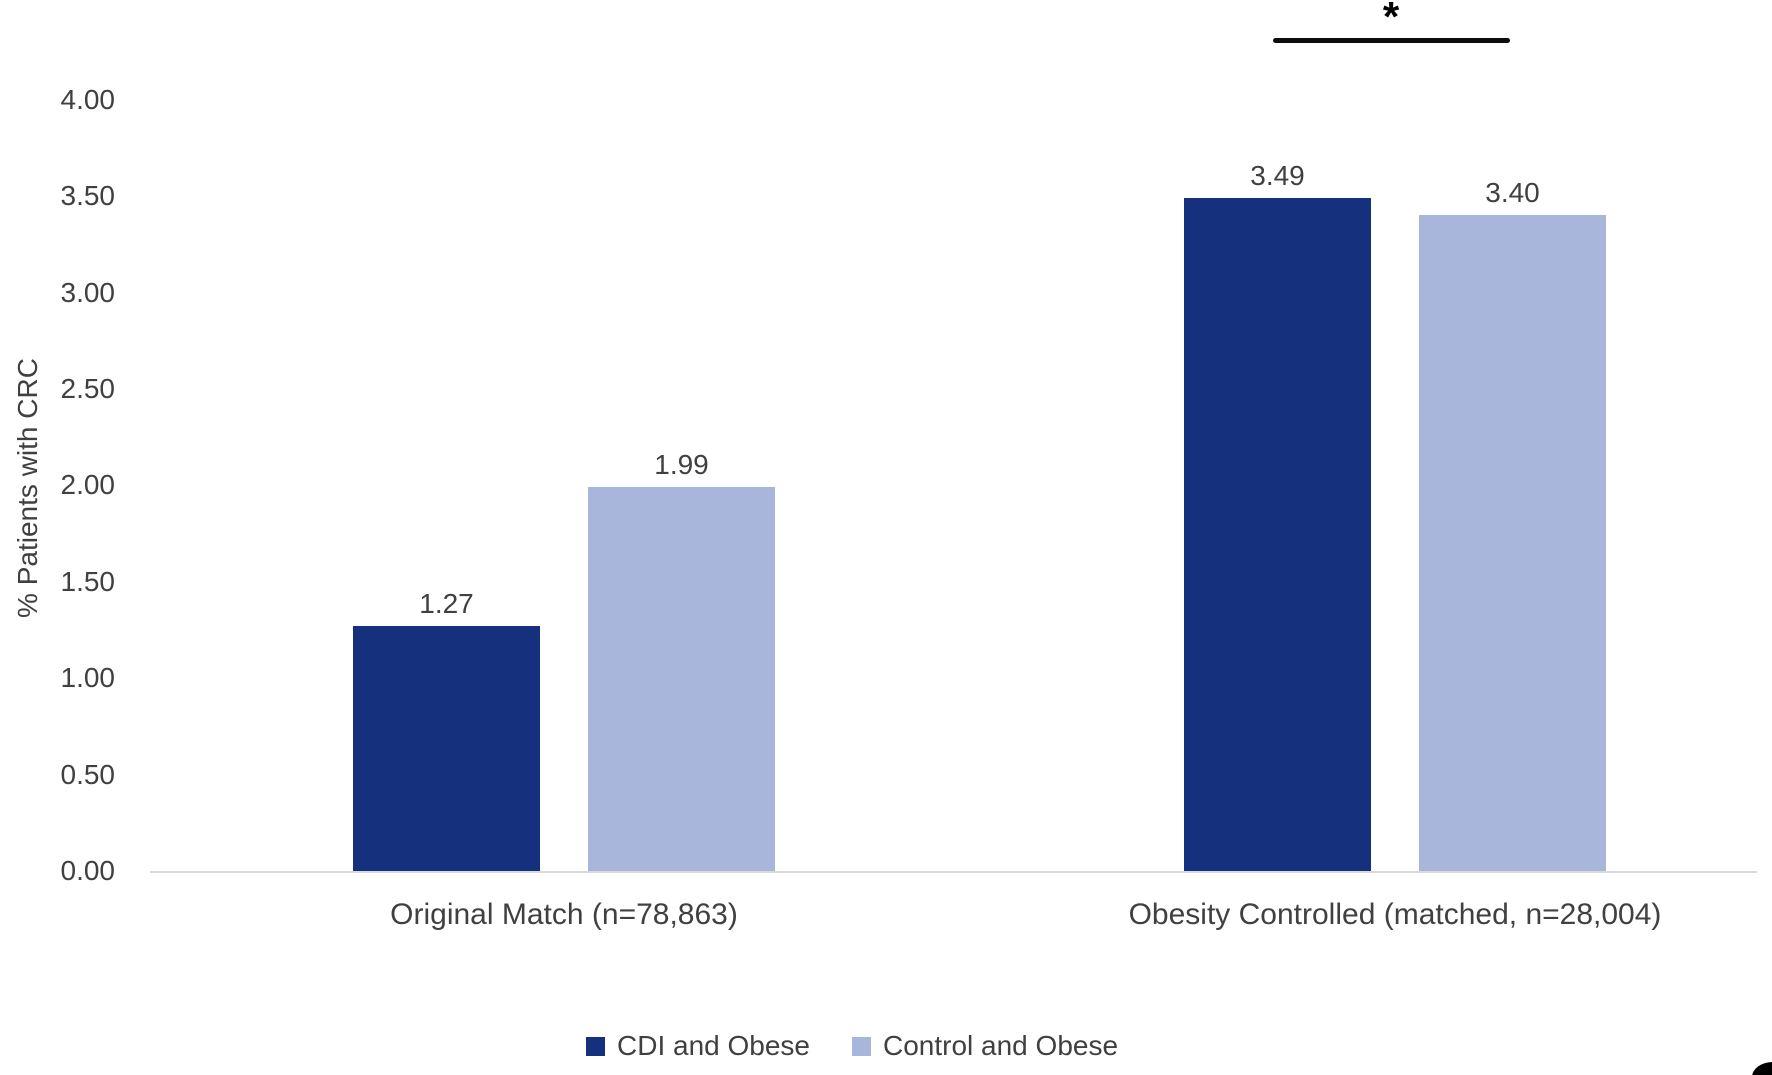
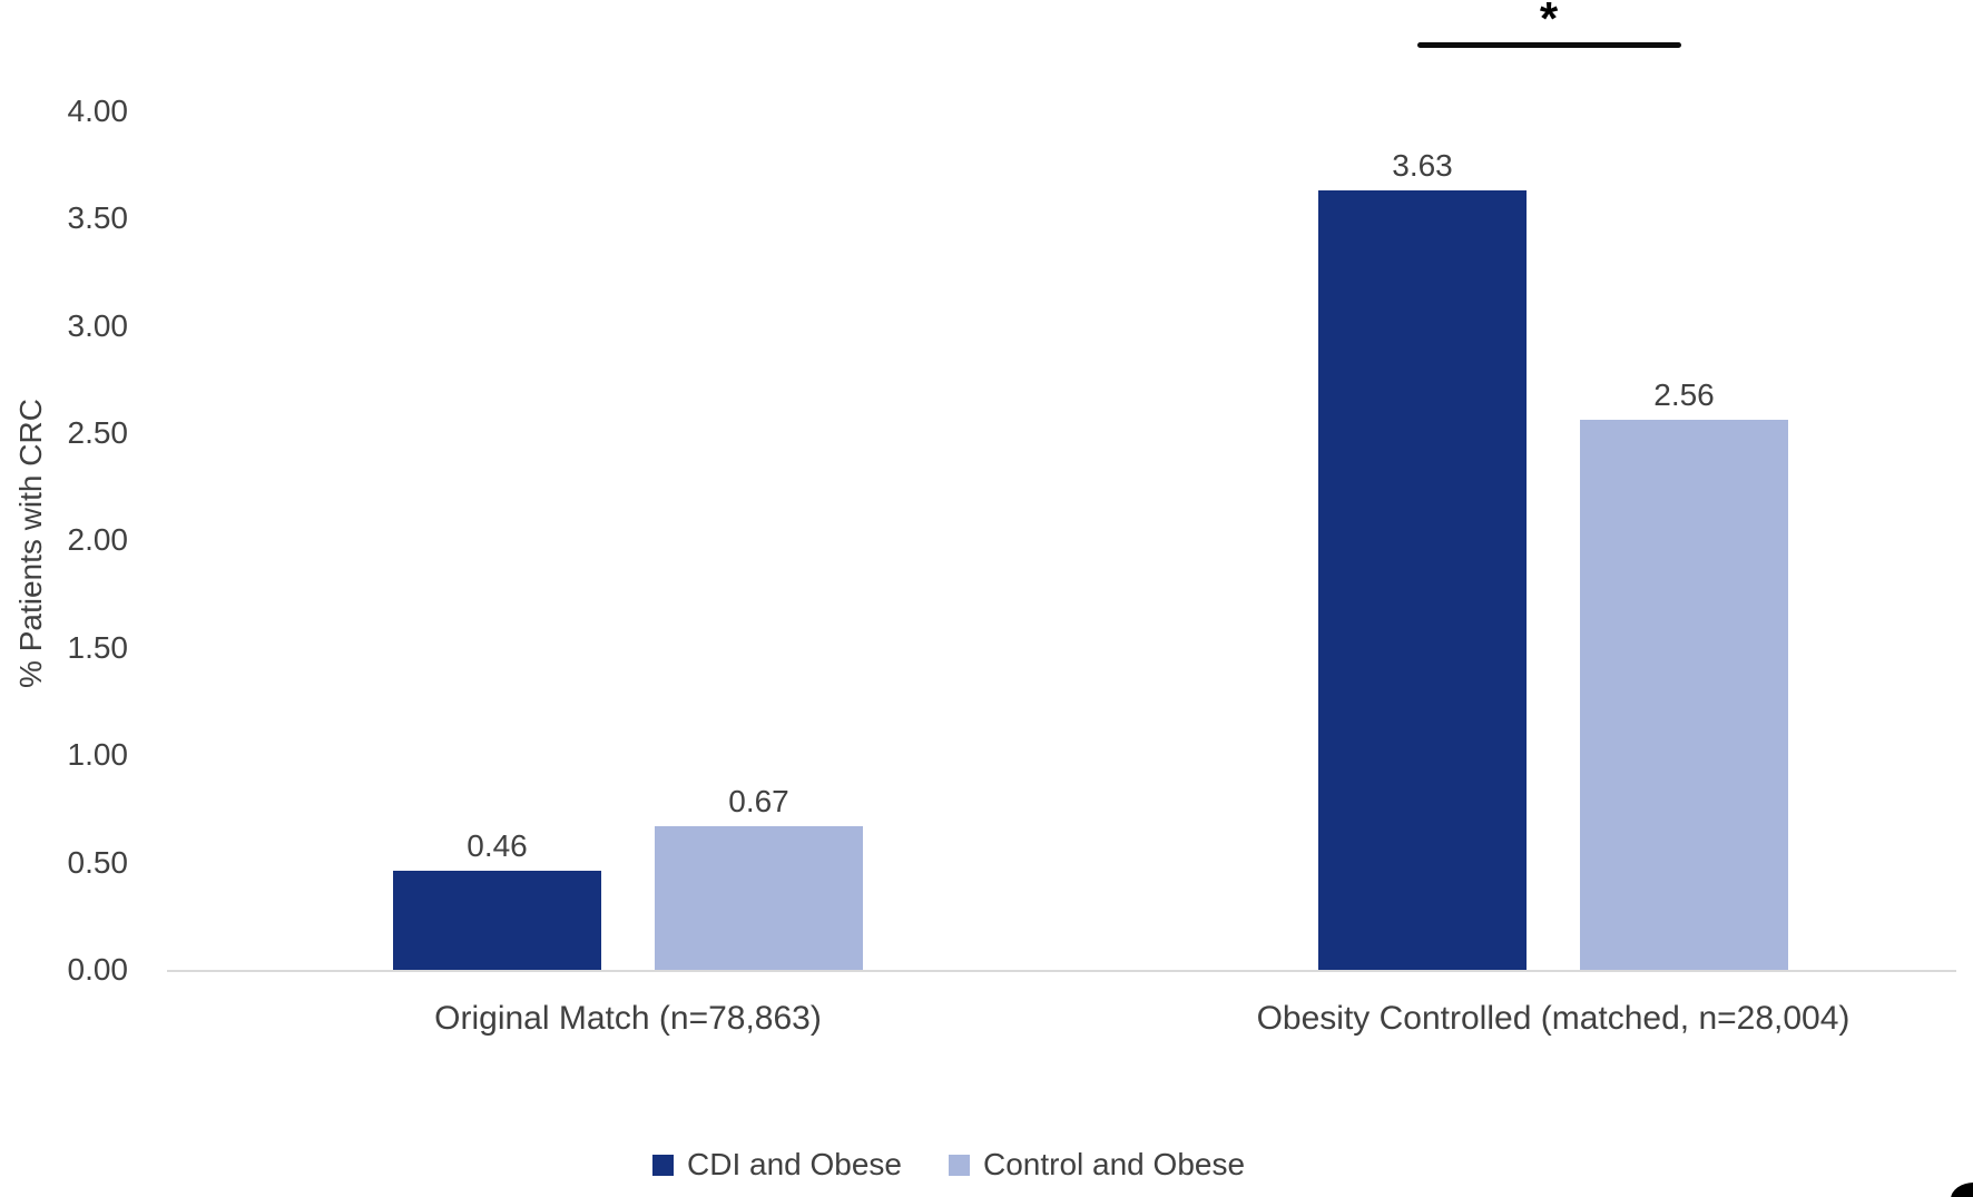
CDI and Obese/Original Match (n=78,863): 1.27 -> 0.46
Control and Obese/Original Match (n=78,863): 1.99 -> 0.67
CDI and Obese/Obesity Controlled (matched, n=28,004): 3.49 -> 3.63
Control and Obese/Obesity Controlled (matched, n=28,004): 3.40 -> 2.56
